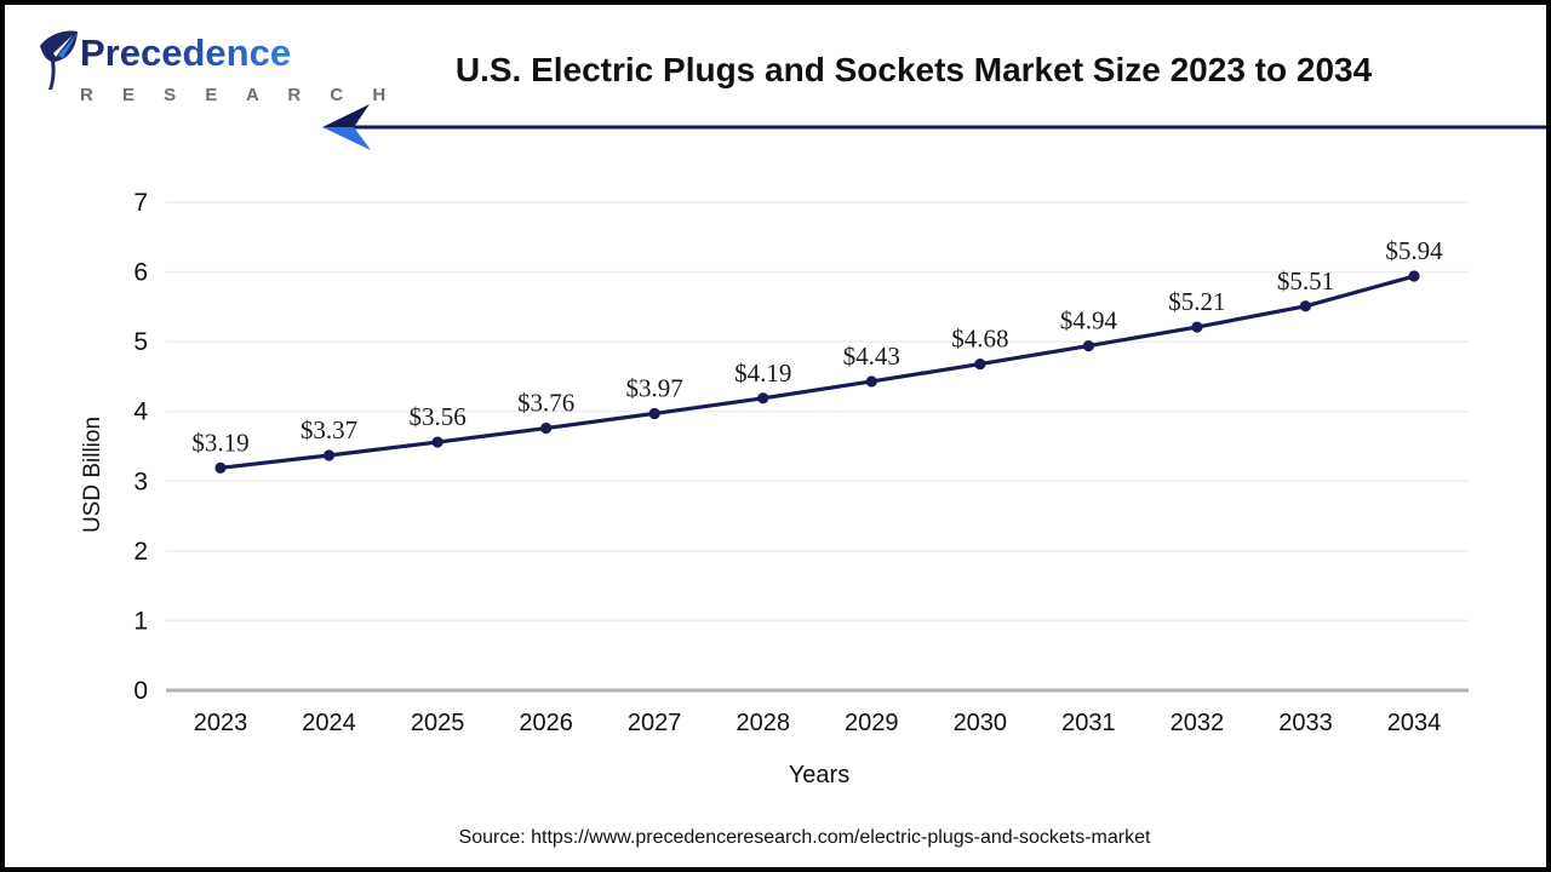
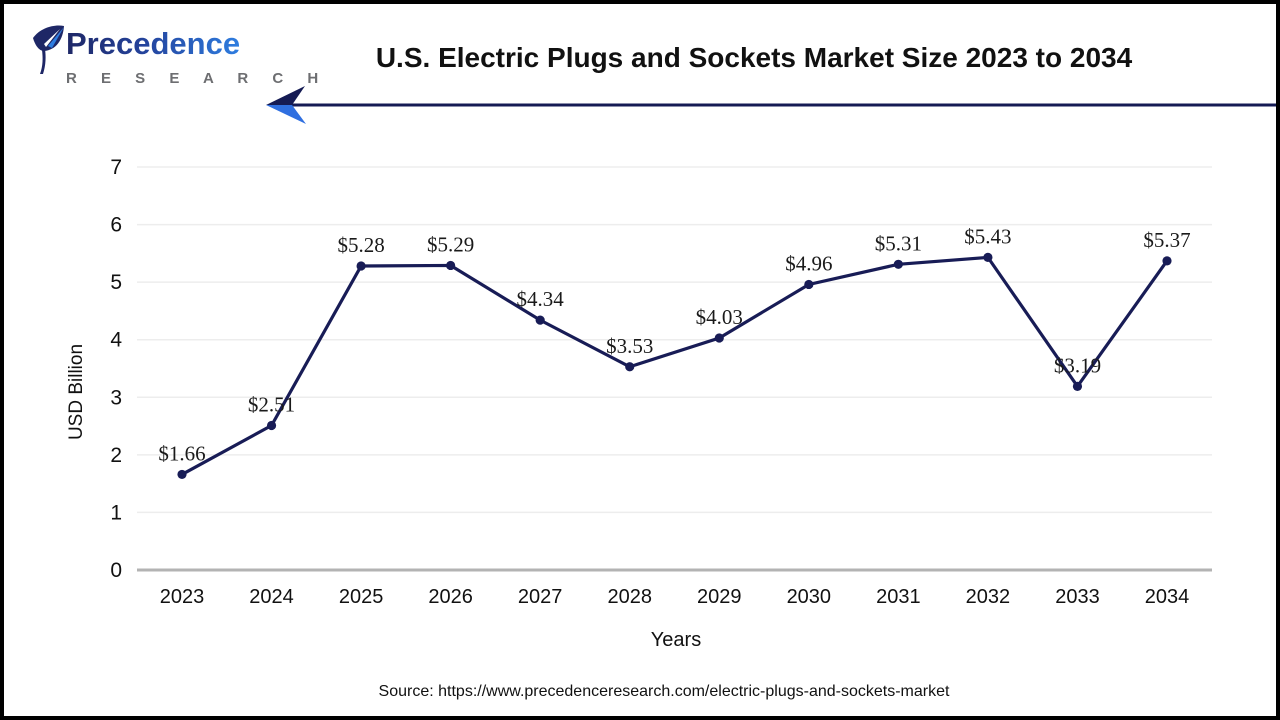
2023: $3.19 -> $1.66
2024: $3.37 -> $2.51
2025: $3.56 -> $5.28
2026: $3.76 -> $5.29
2027: $3.97 -> $4.34
2028: $4.19 -> $3.53
2029: $4.43 -> $4.03
2030: $4.68 -> $4.96
2031: $4.94 -> $5.31
2032: $5.21 -> $5.43
2033: $5.51 -> $3.19
2034: $5.94 -> $5.37
